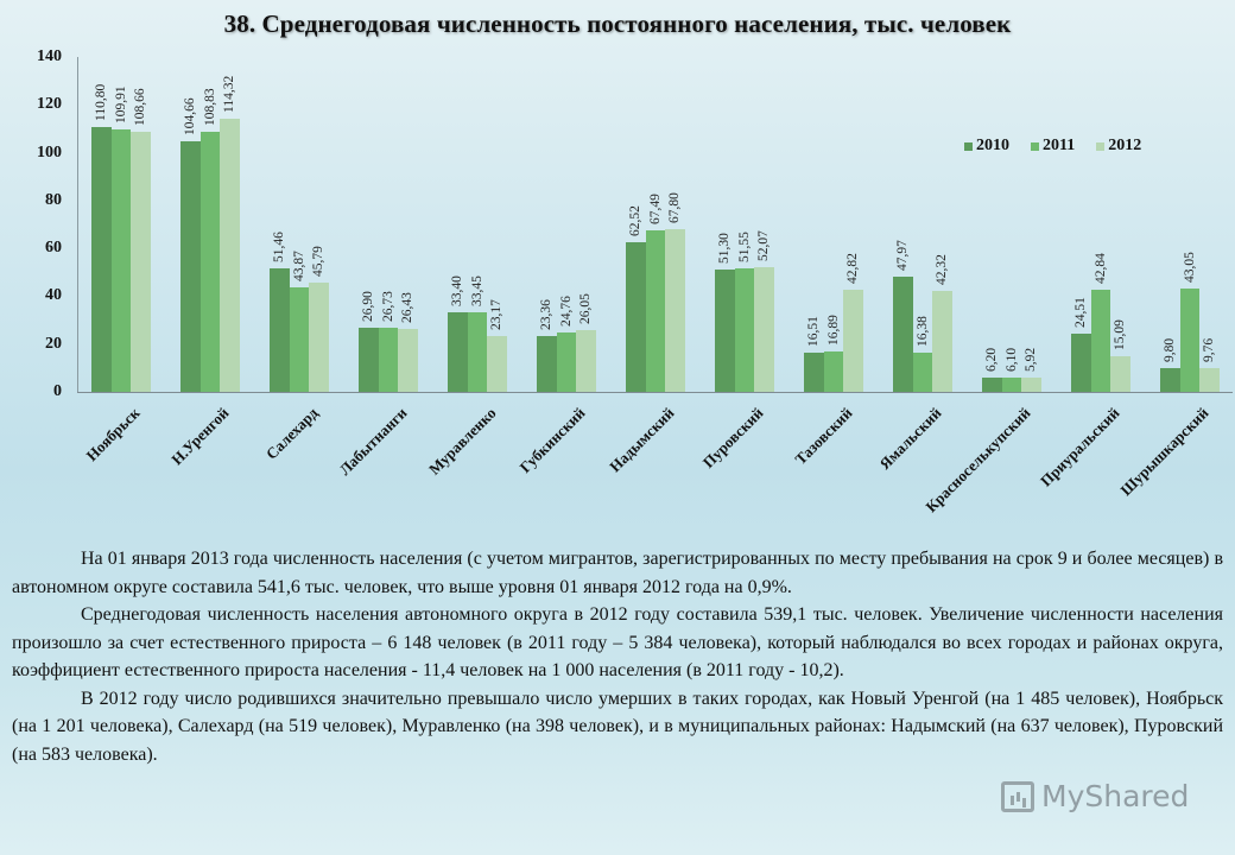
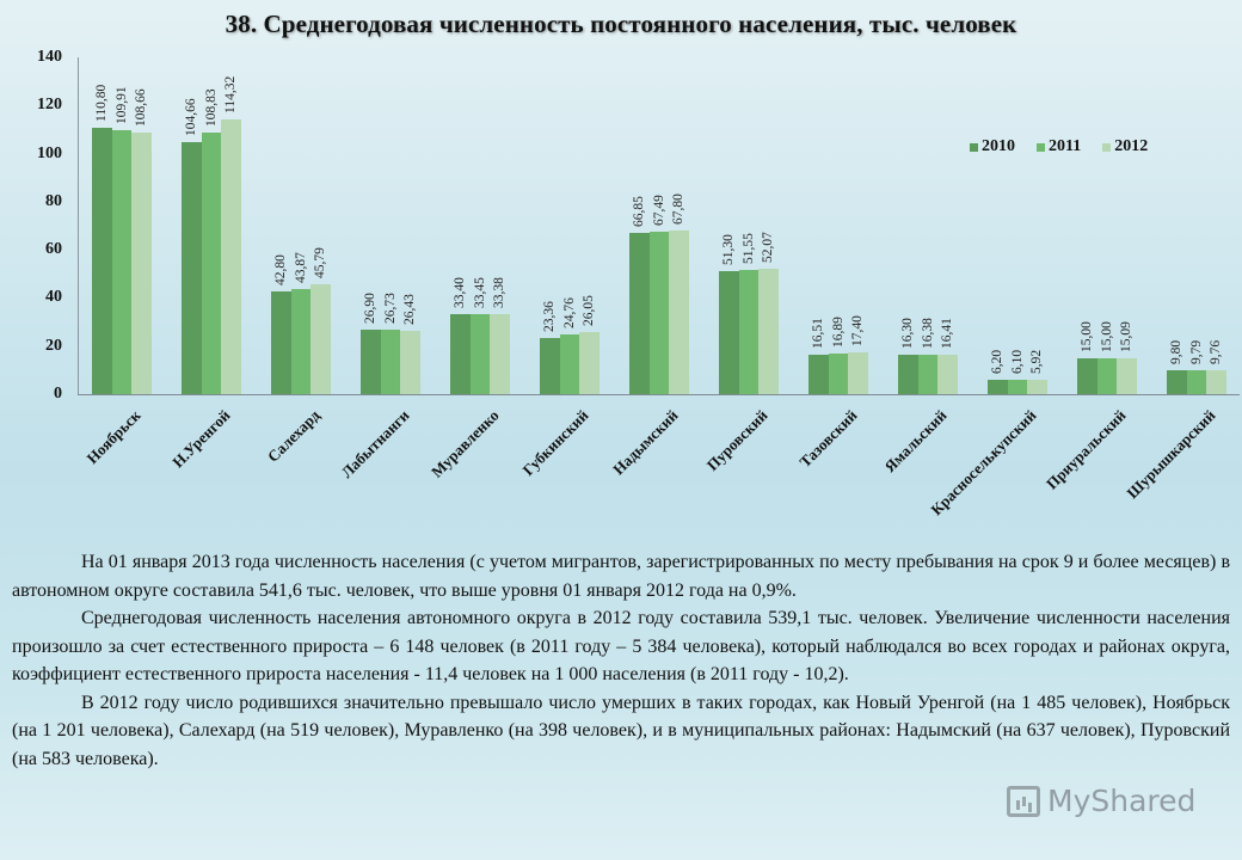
2010/Салехард: 51,46 -> 42,80
2012/Муравленко: 23,17 -> 33,38
2010/Надымский: 62,52 -> 66,85
2012/Тазовский: 42,82 -> 17,40
2010/Ямальский: 47,97 -> 16,30
2012/Ямальский: 42,32 -> 16,41
2010/Приуральский: 24,51 -> 15,00
2011/Приуральский: 42,84 -> 15,00
2011/Шурышкарский: 43,05 -> 9,79
